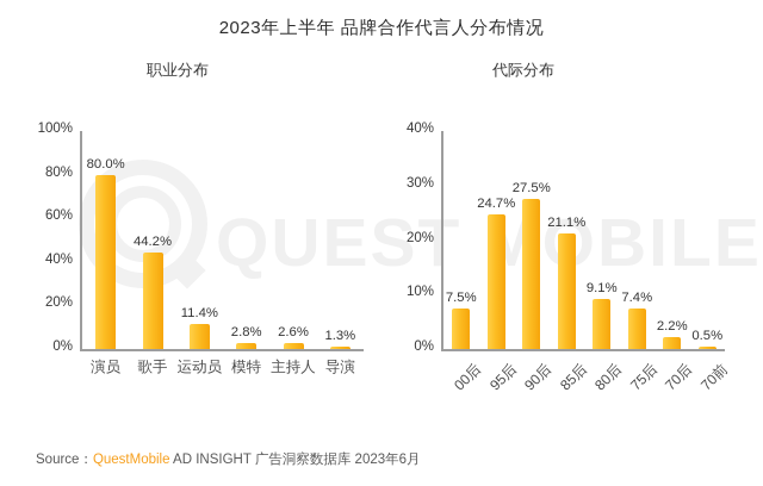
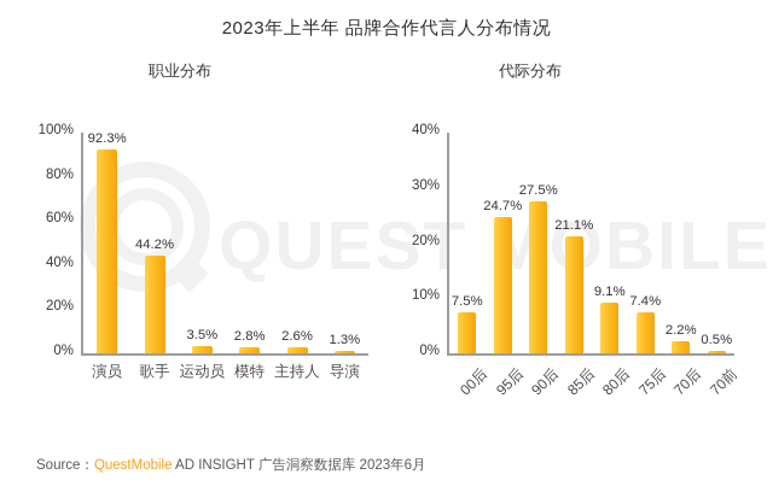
职业分布/演员: 80.0% -> 92.3%
职业分布/运动员: 11.4% -> 3.5%
